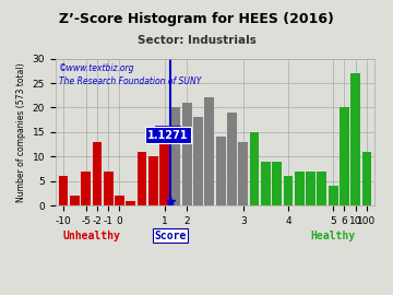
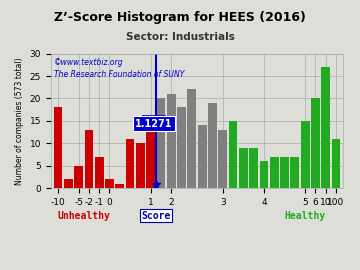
-10: 6 -> 18
-5: 7 -> 5
5: 4 -> 15
